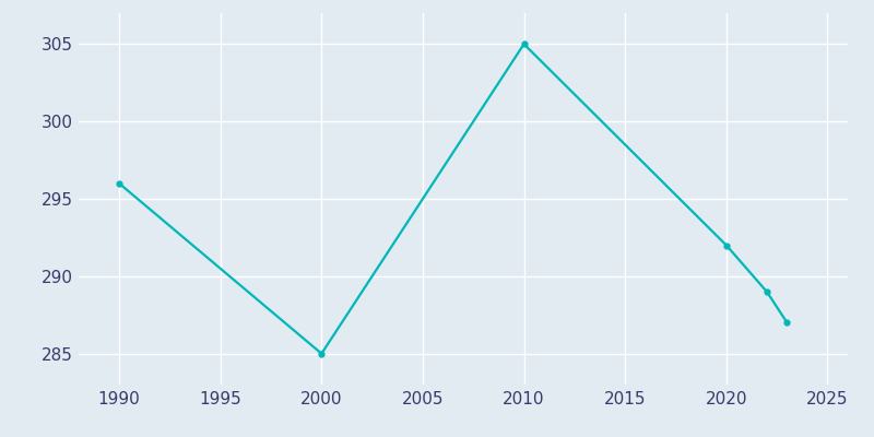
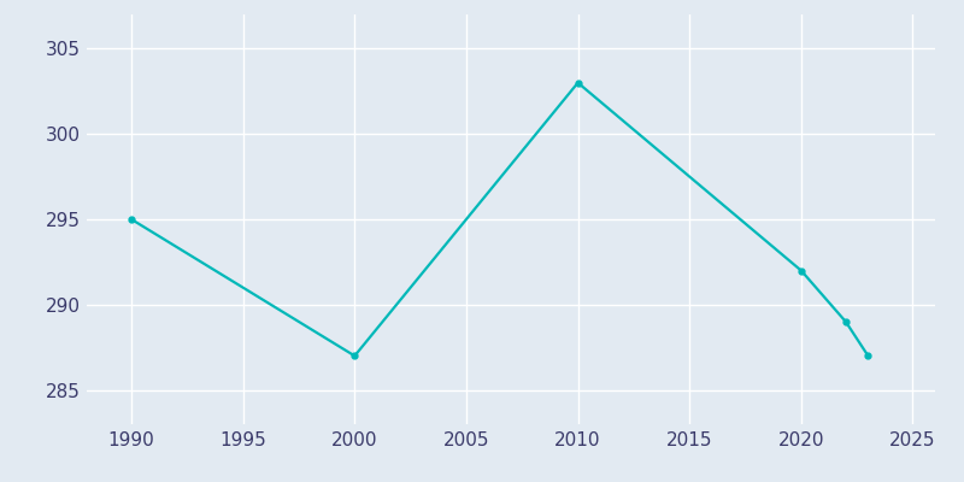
1990: 296 -> 295
2000: 285 -> 287
2010: 305 -> 303
